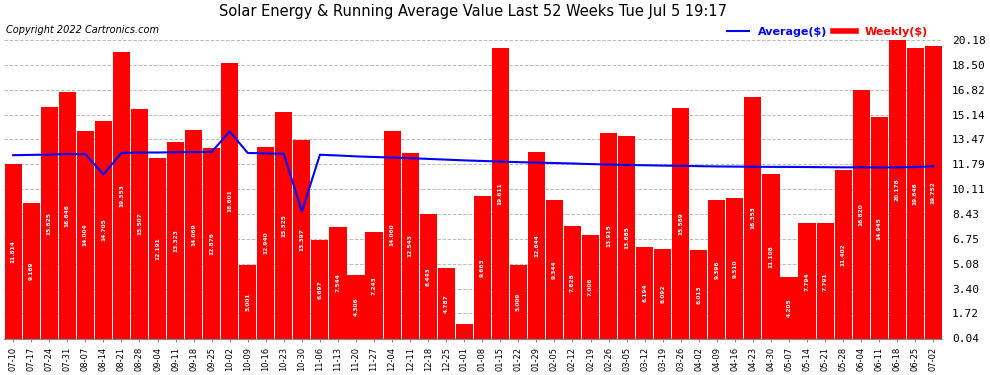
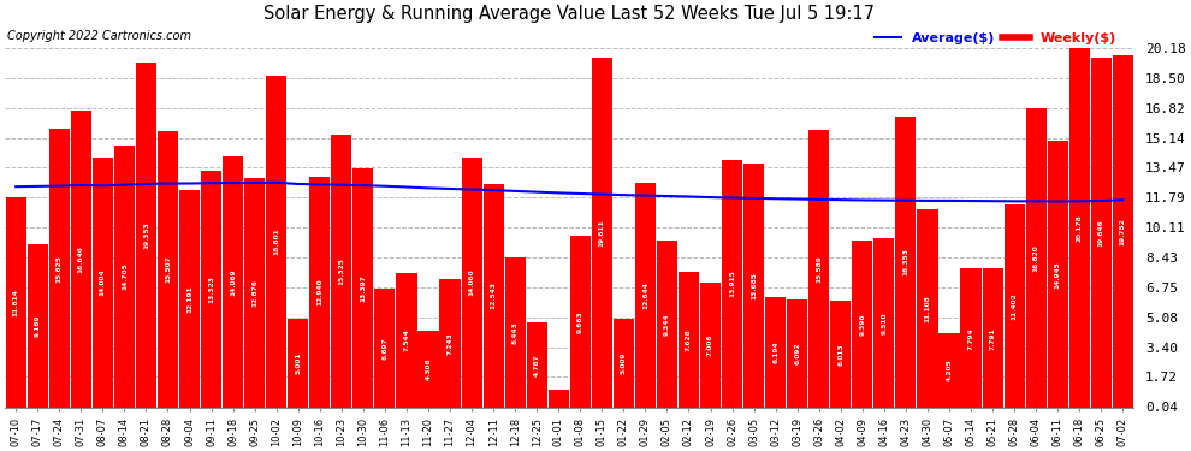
Average($)/08-14: 11.1 -> 12.5
Average($)/10-02: 14.0 -> 12.6
Average($)/10-30: 8.6 -> 12.5
